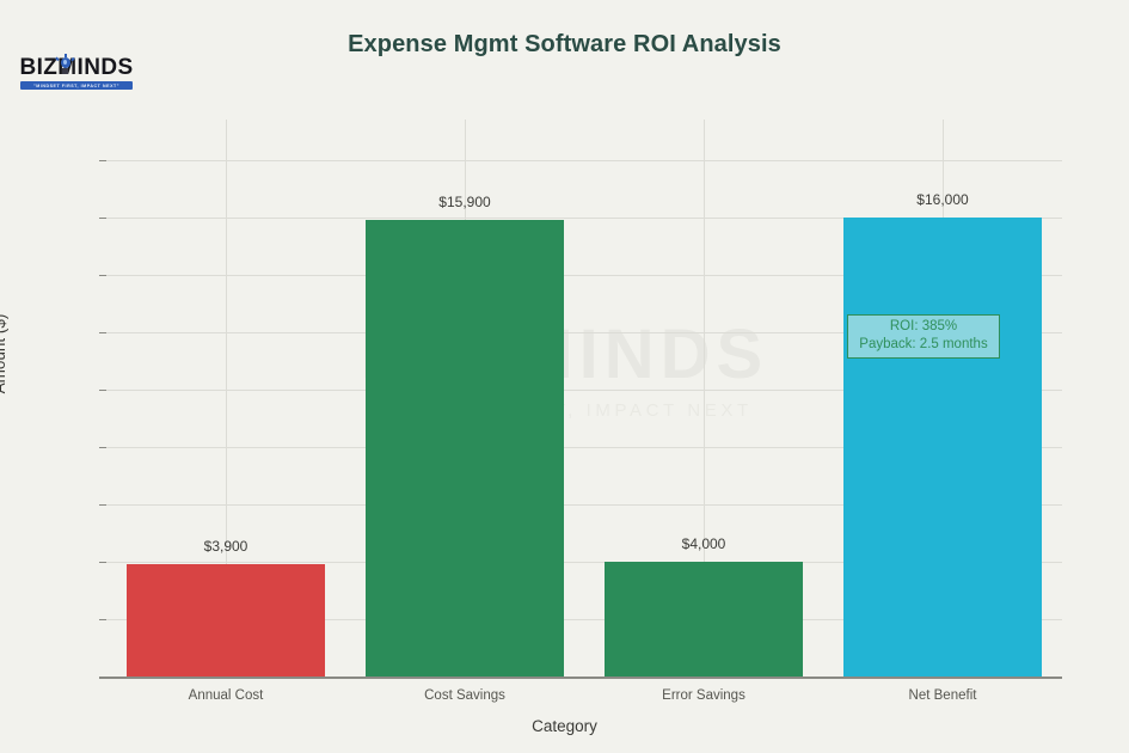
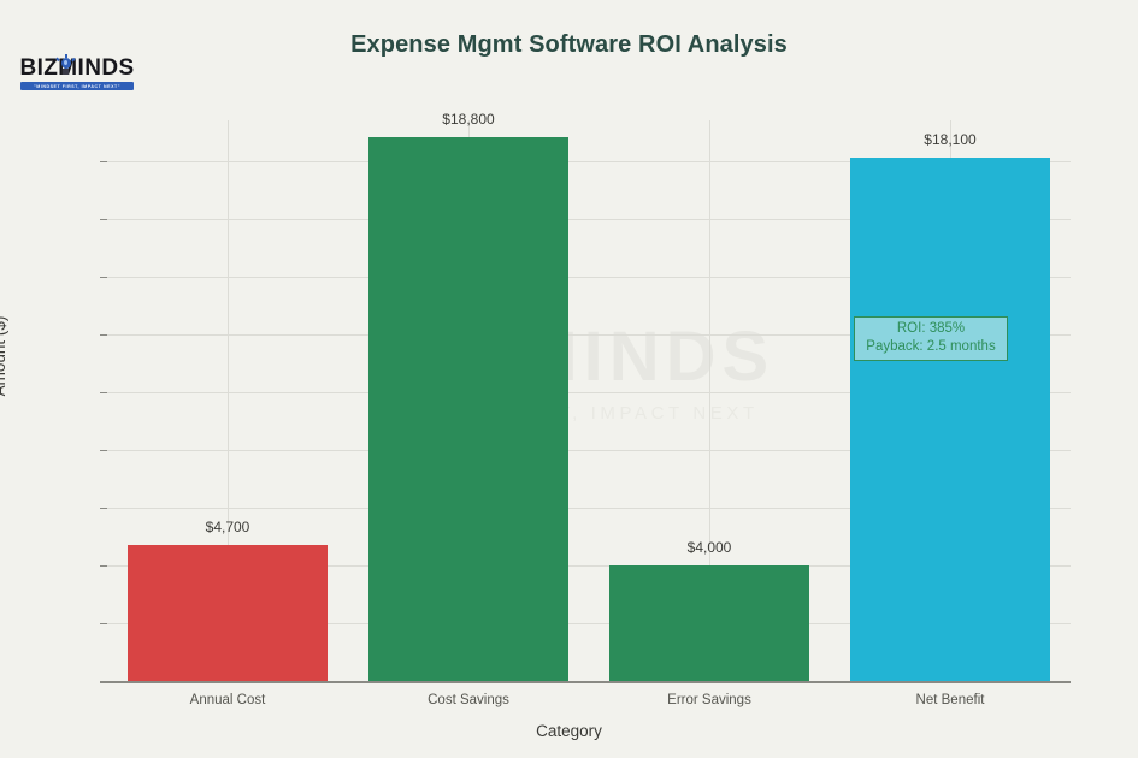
Annual Cost: $3,900 -> $4,700
Cost Savings: $15,900 -> $18,800
Net Benefit: $16,000 -> $18,100
